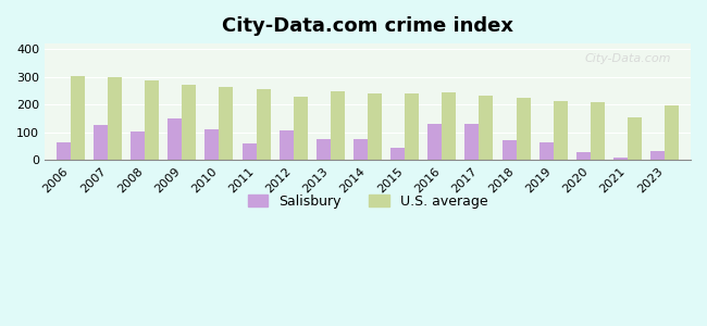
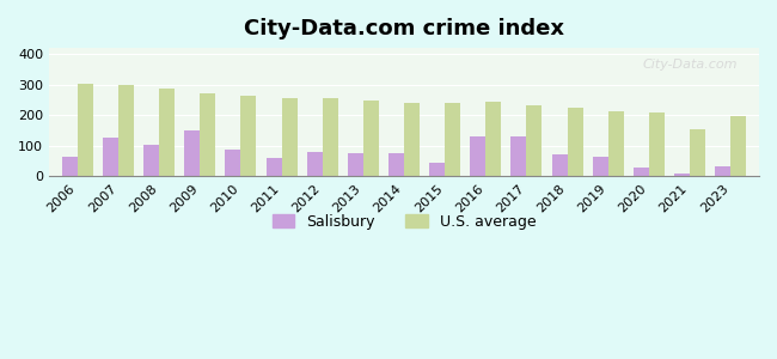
Salisbury/2010: 110 -> 85
Salisbury/2012: 105 -> 78
U.S. average/2012: 230 -> 254
